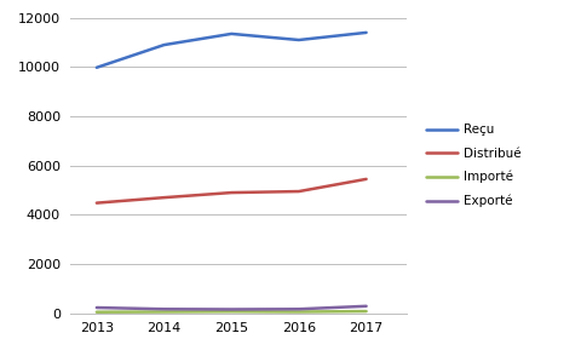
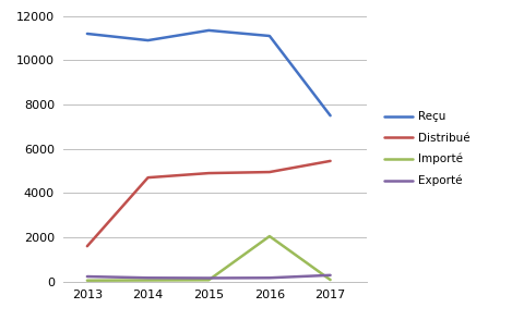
Reçu/2013: 9980 -> 11200
Distribué/2013: 4480 -> 1600
Importé/2016: 60 -> 2050
Reçu/2017: 11400 -> 7500
